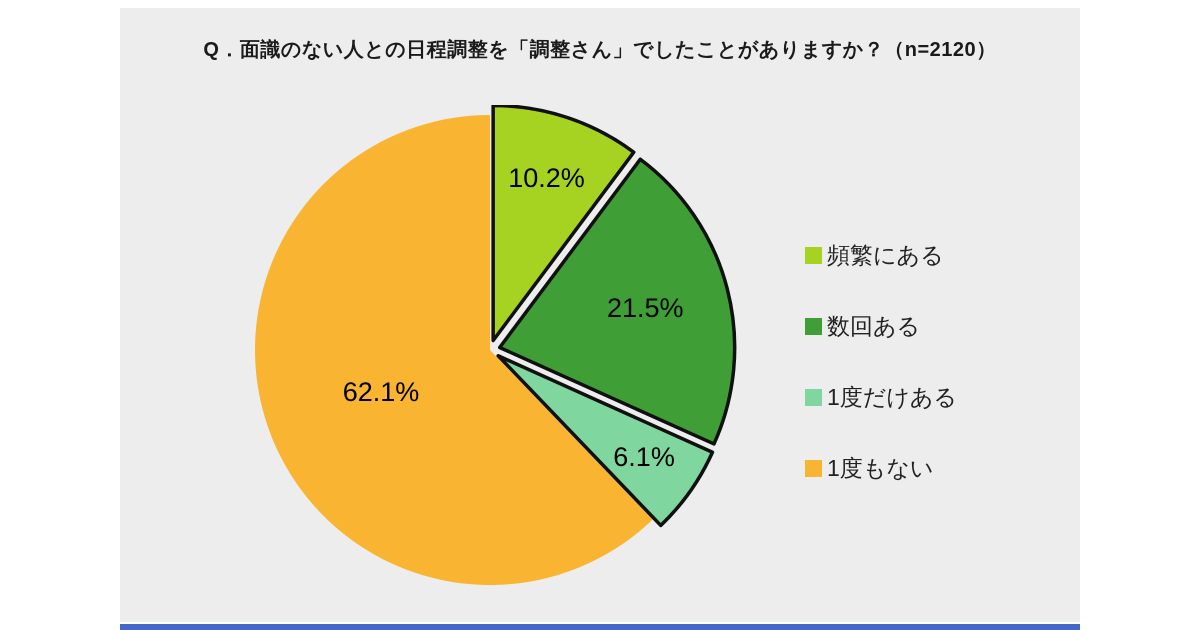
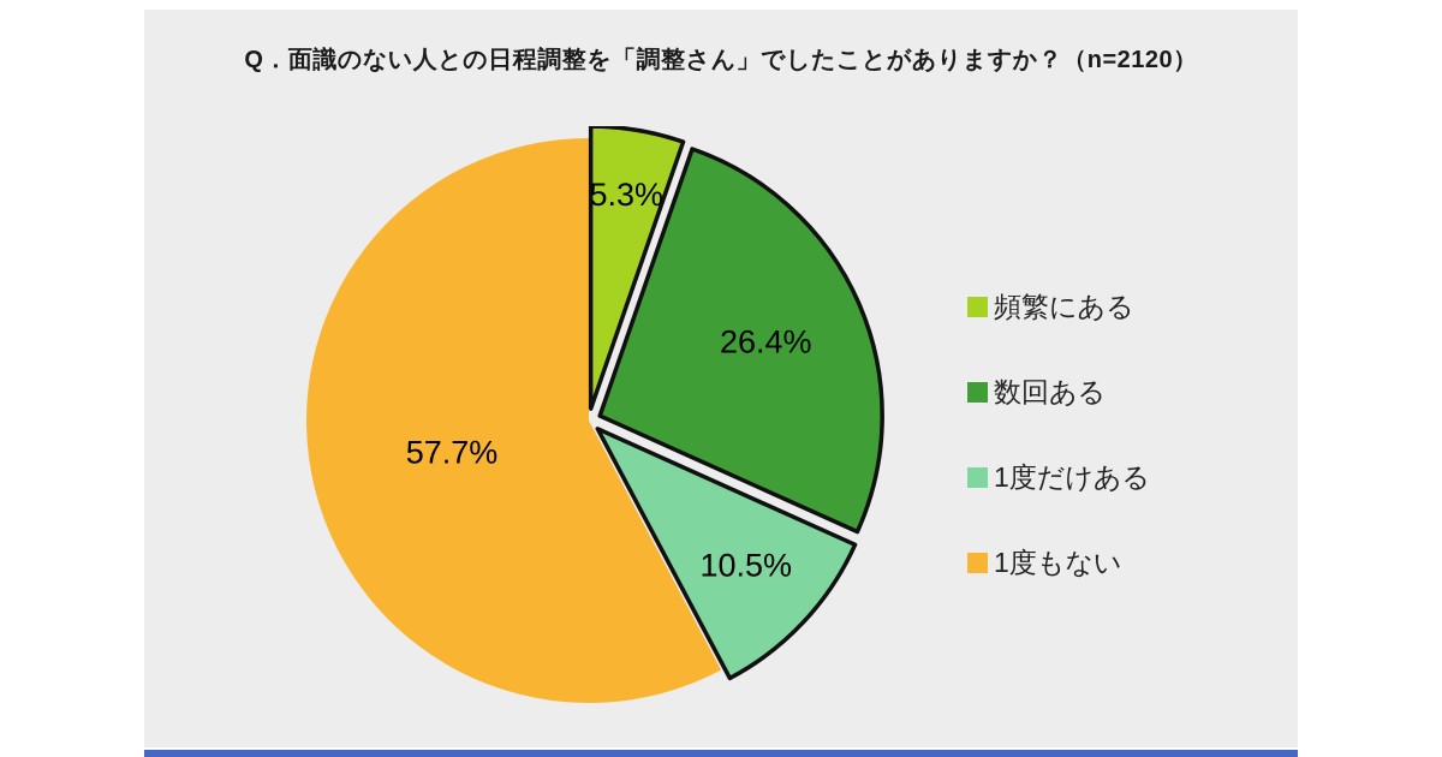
頻繁にある: 10.2% -> 5.3%
数回ある: 21.5% -> 26.4%
1度だけある: 6.1% -> 10.5%
1度もない: 62.1% -> 57.7%
